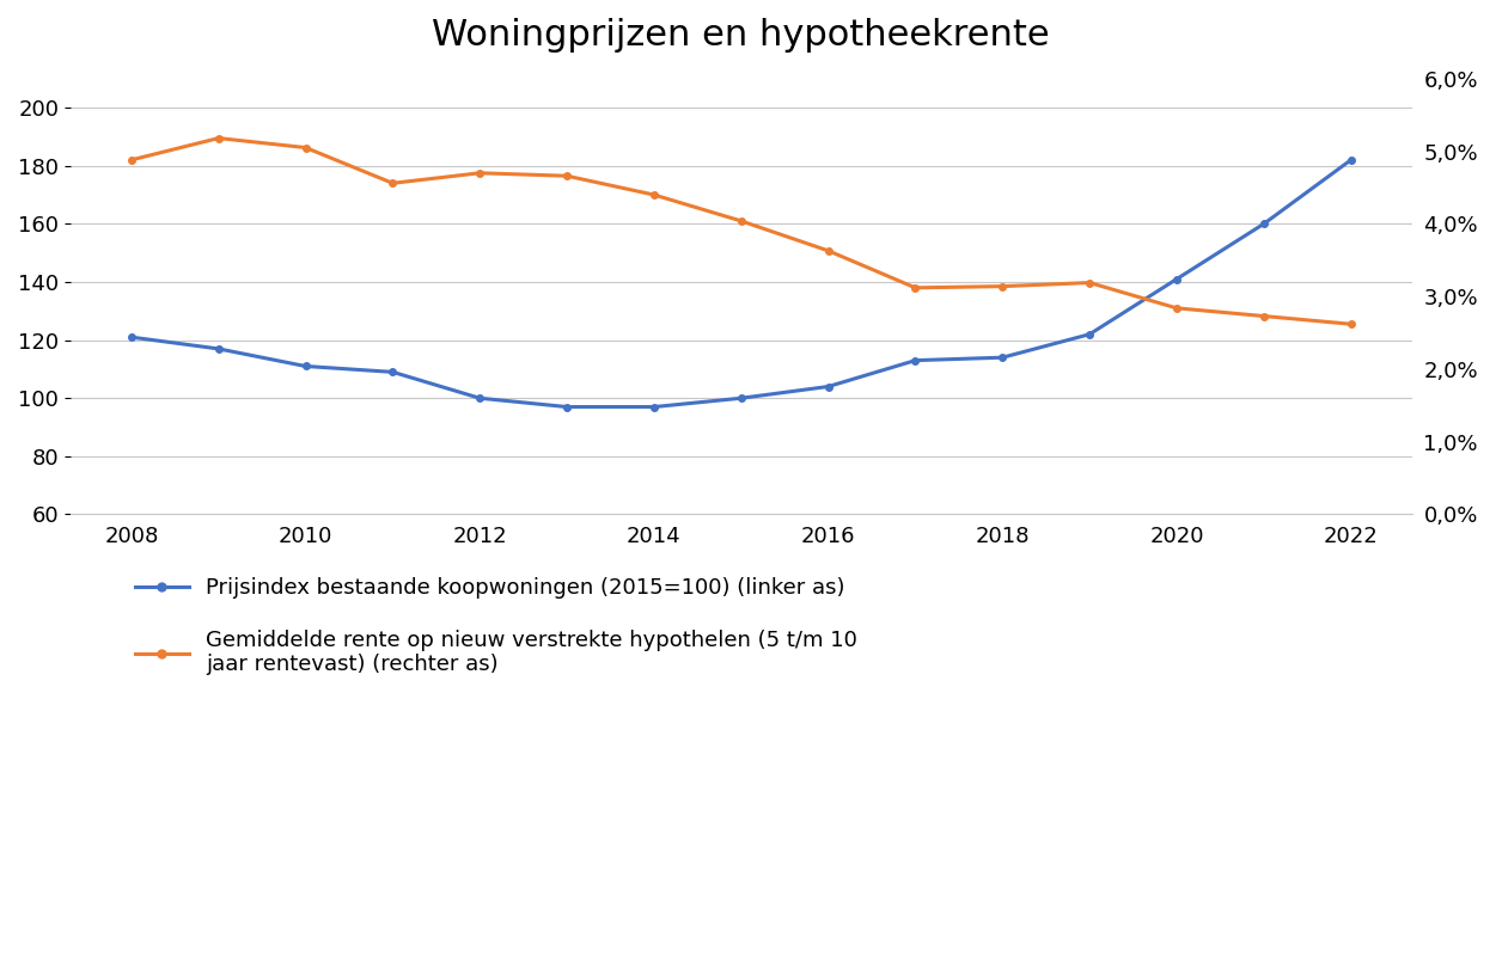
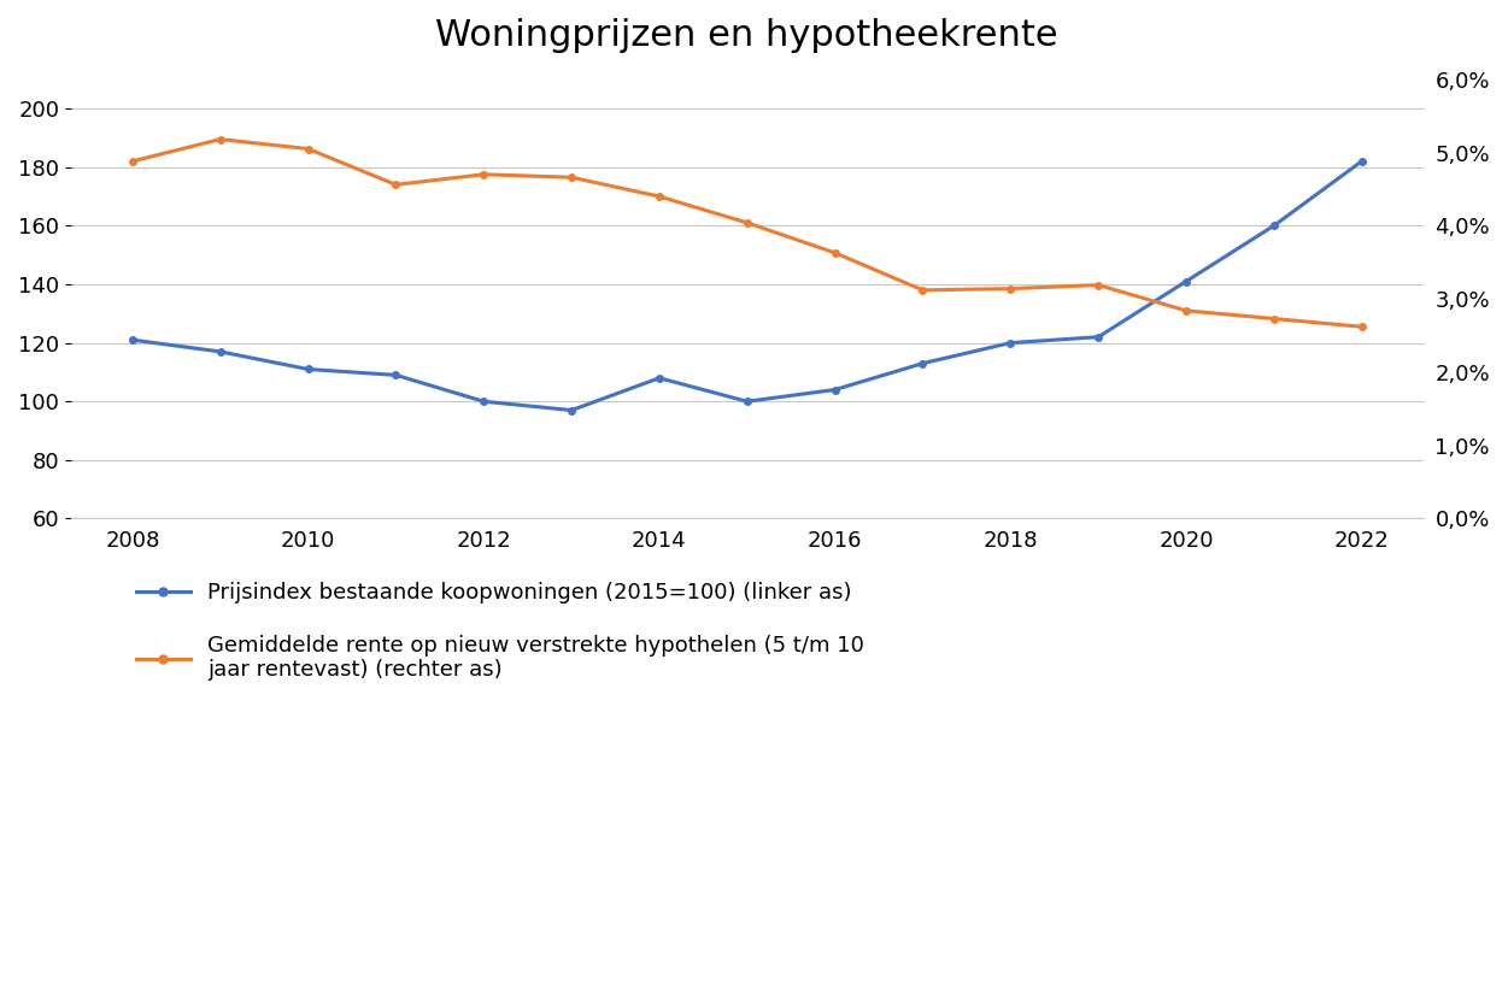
Prijsindex bestaande koopwoningen (2015=100) (linker as)/2014: 97 -> 108
Prijsindex bestaande koopwoningen (2015=100) (linker as)/2018: 114 -> 120
